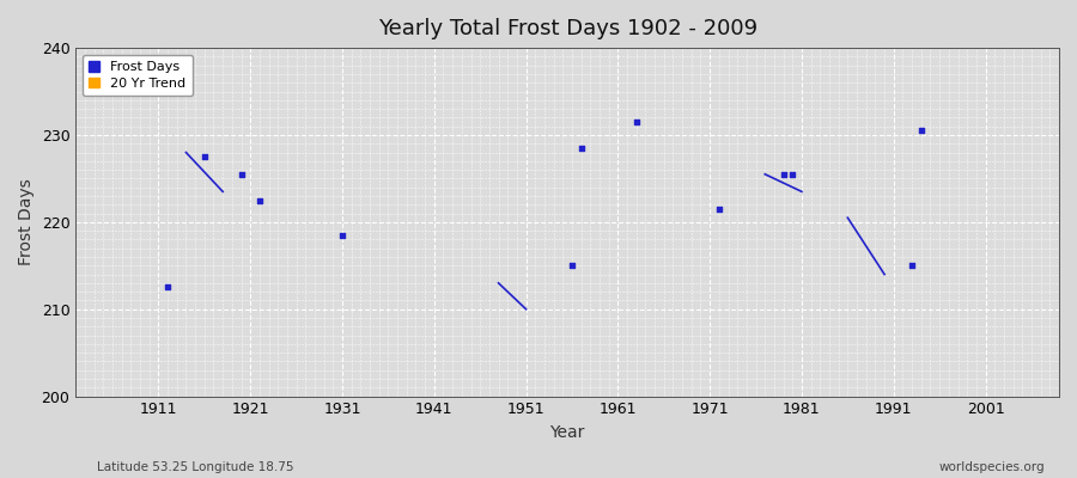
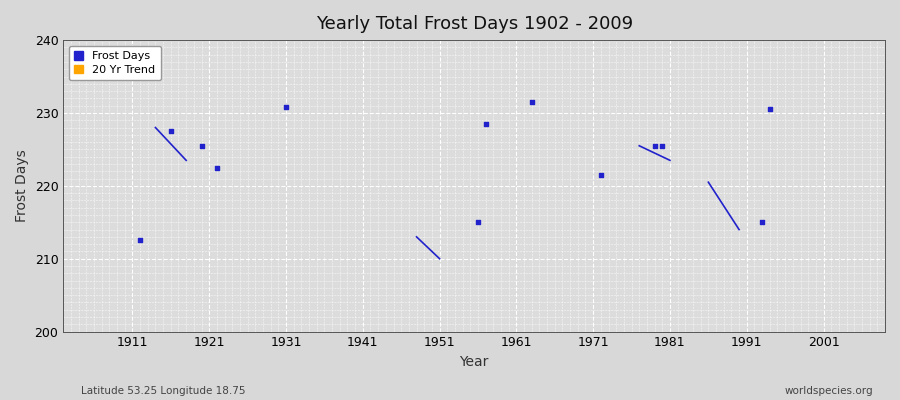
1931: 218.5 -> 230.8
